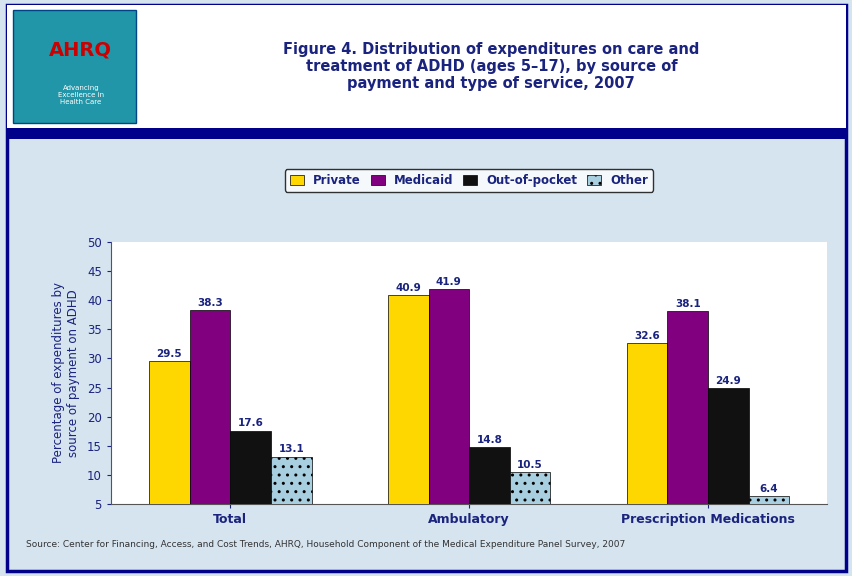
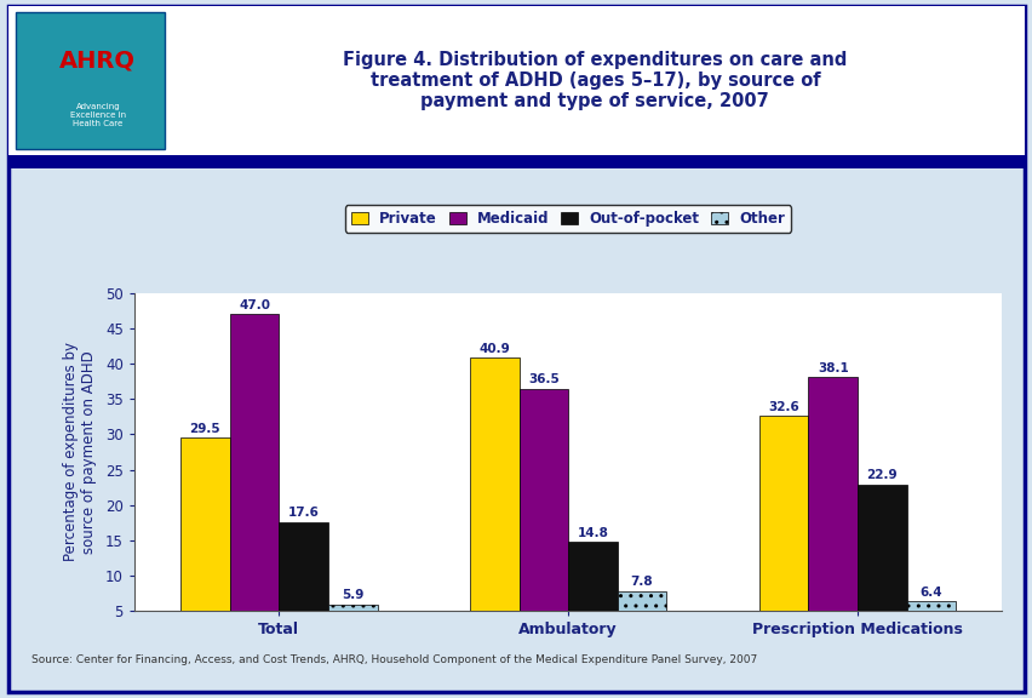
Medicaid/Total: 38.3 -> 47.0
Other/Total: 13.1 -> 5.9
Medicaid/Ambulatory: 41.9 -> 36.5
Other/Ambulatory: 10.5 -> 7.8
Out-of-pocket/Prescription Medications: 24.9 -> 22.9
